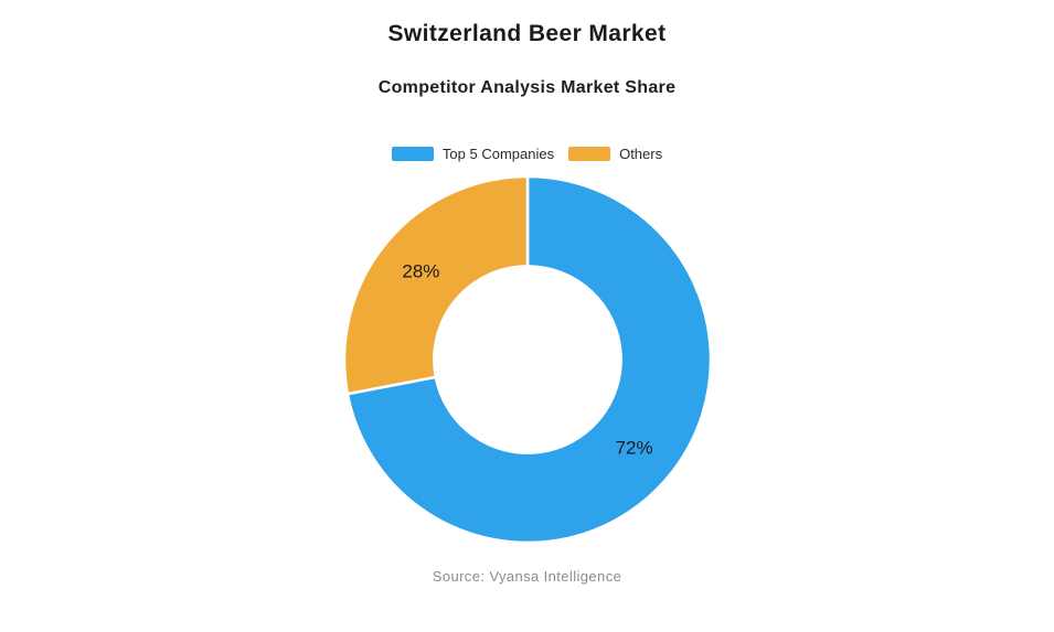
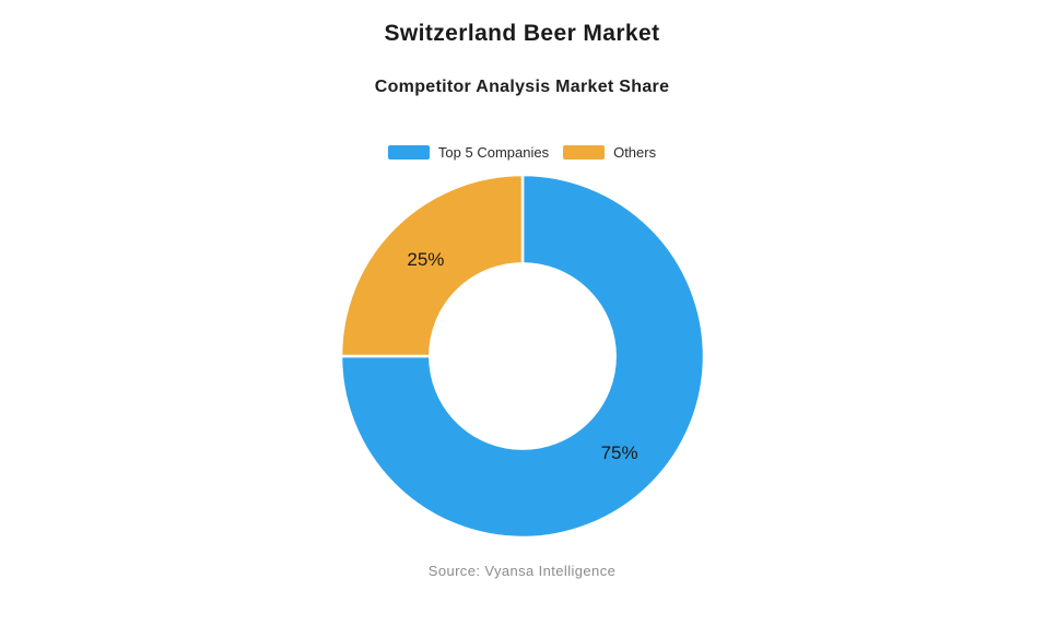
Top 5 Companies: 72% -> 75%
Others: 28% -> 25%
